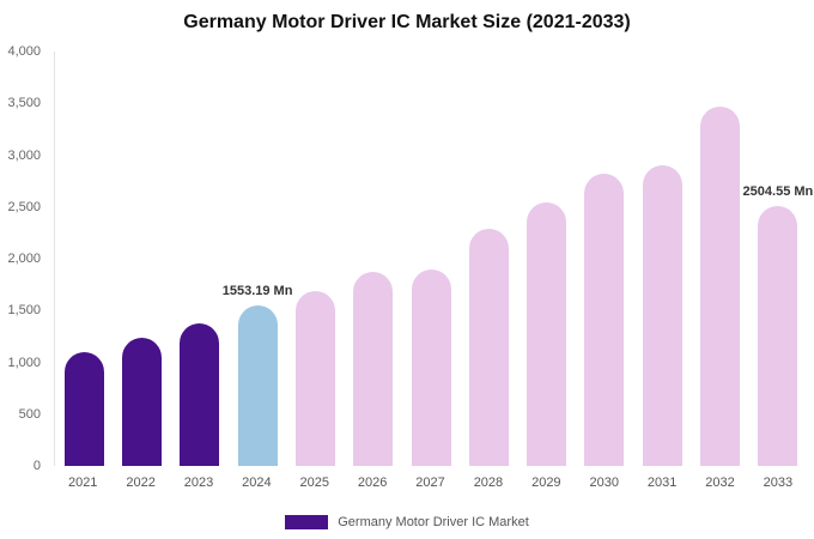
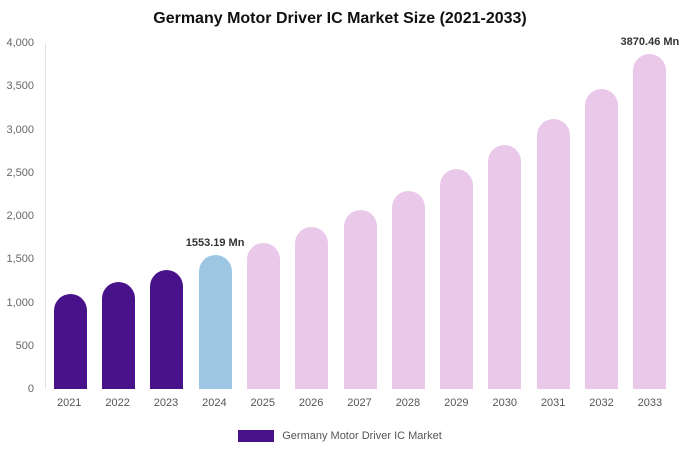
2027: 1900 -> 2100
2031: 2900 -> 3100
2033: 2504.55 -> 3870.46
